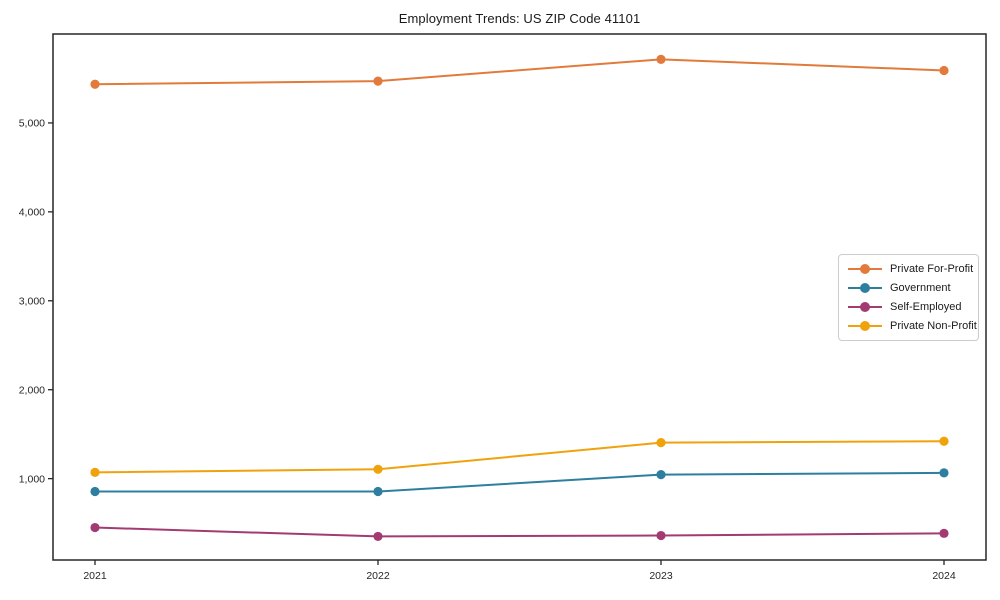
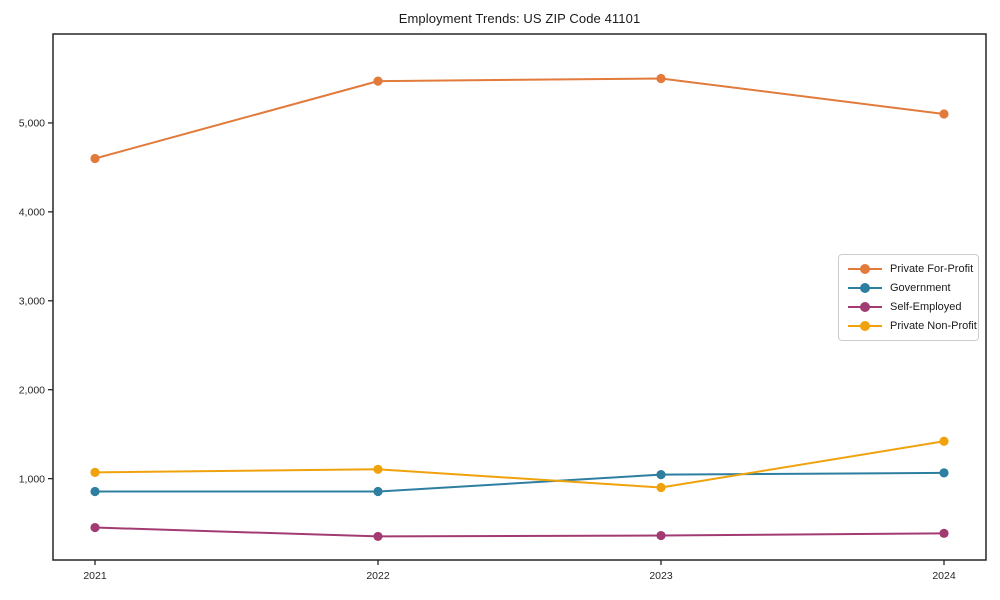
Private For-Profit/2021: 5400 -> 4600
Private For-Profit/2023: 5700 -> 5500
Private Non-Profit/2023: 1400 -> 900
Private For-Profit/2024: 5600 -> 5100
